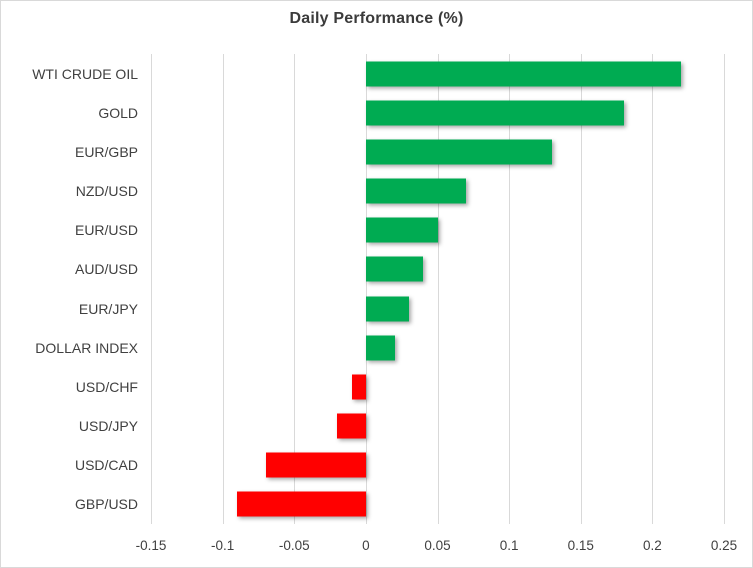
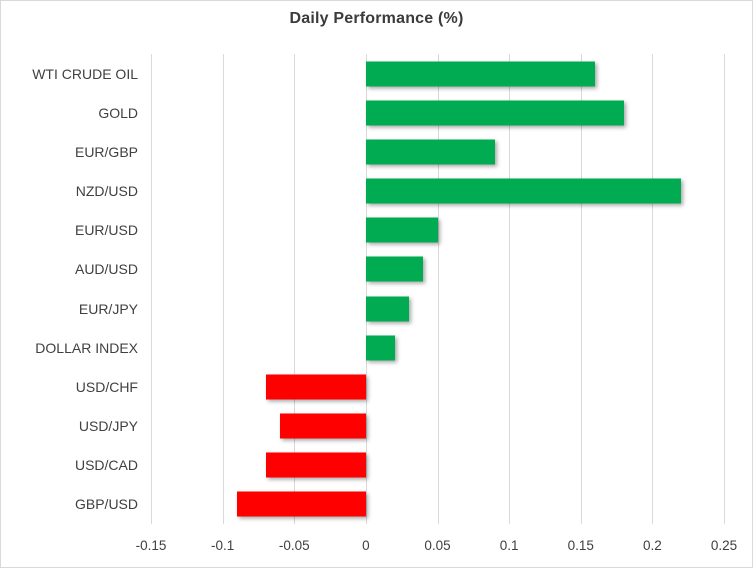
WTI CRUDE OIL: 0.22 -> 0.16
EUR/GBP: 0.13 -> 0.09
NZD/USD: 0.07 -> 0.22
USD/CHF: -0.01 -> -0.07
USD/JPY: -0.02 -> -0.06
